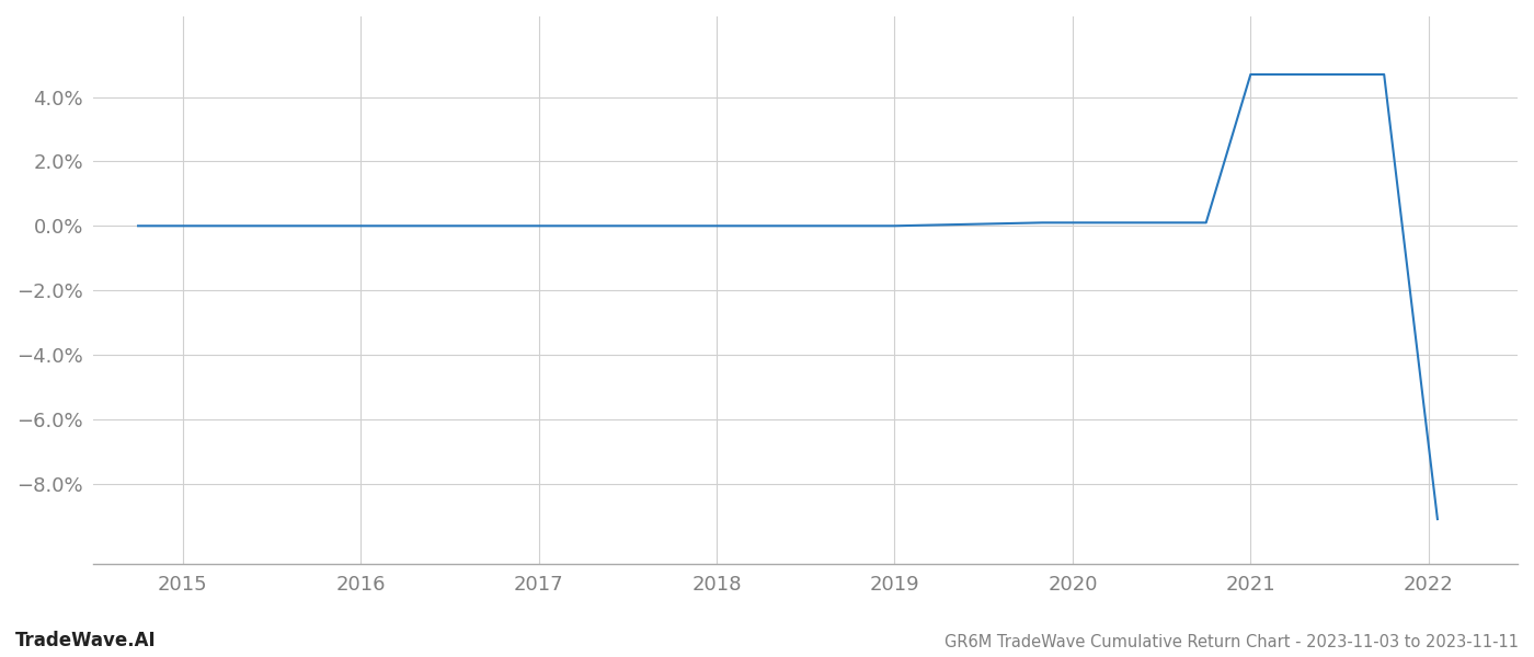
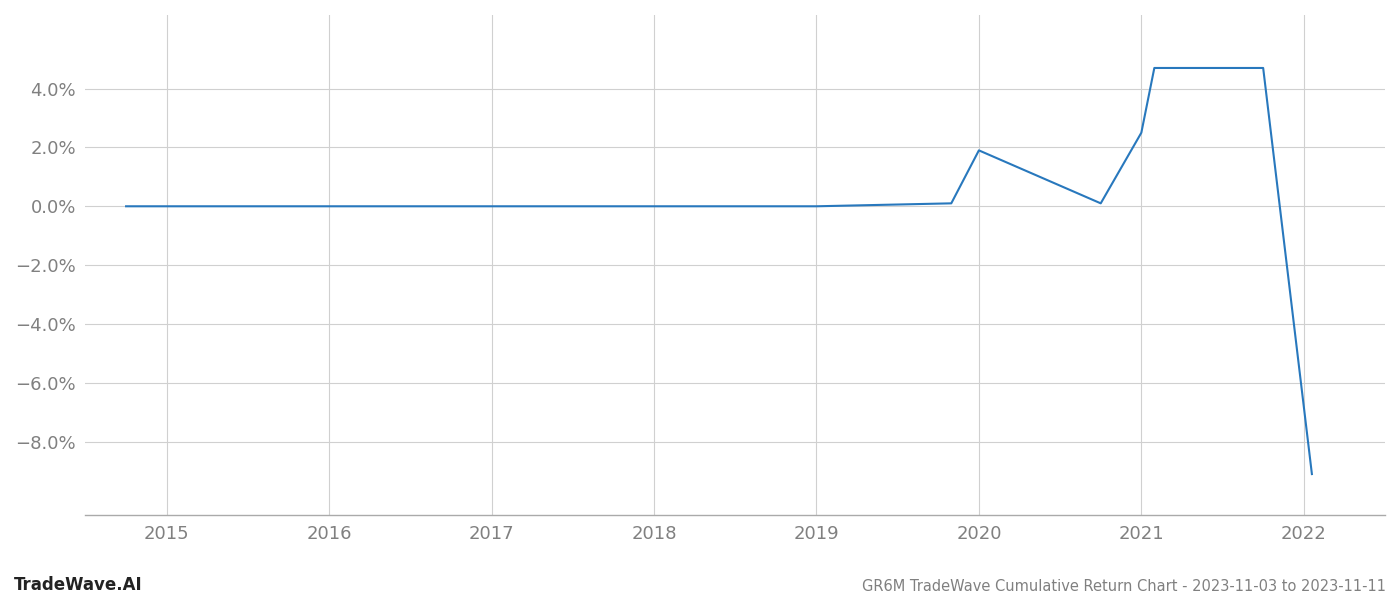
2020: 0.1% -> 1.9%
2021: 4.7% -> 2.5%
